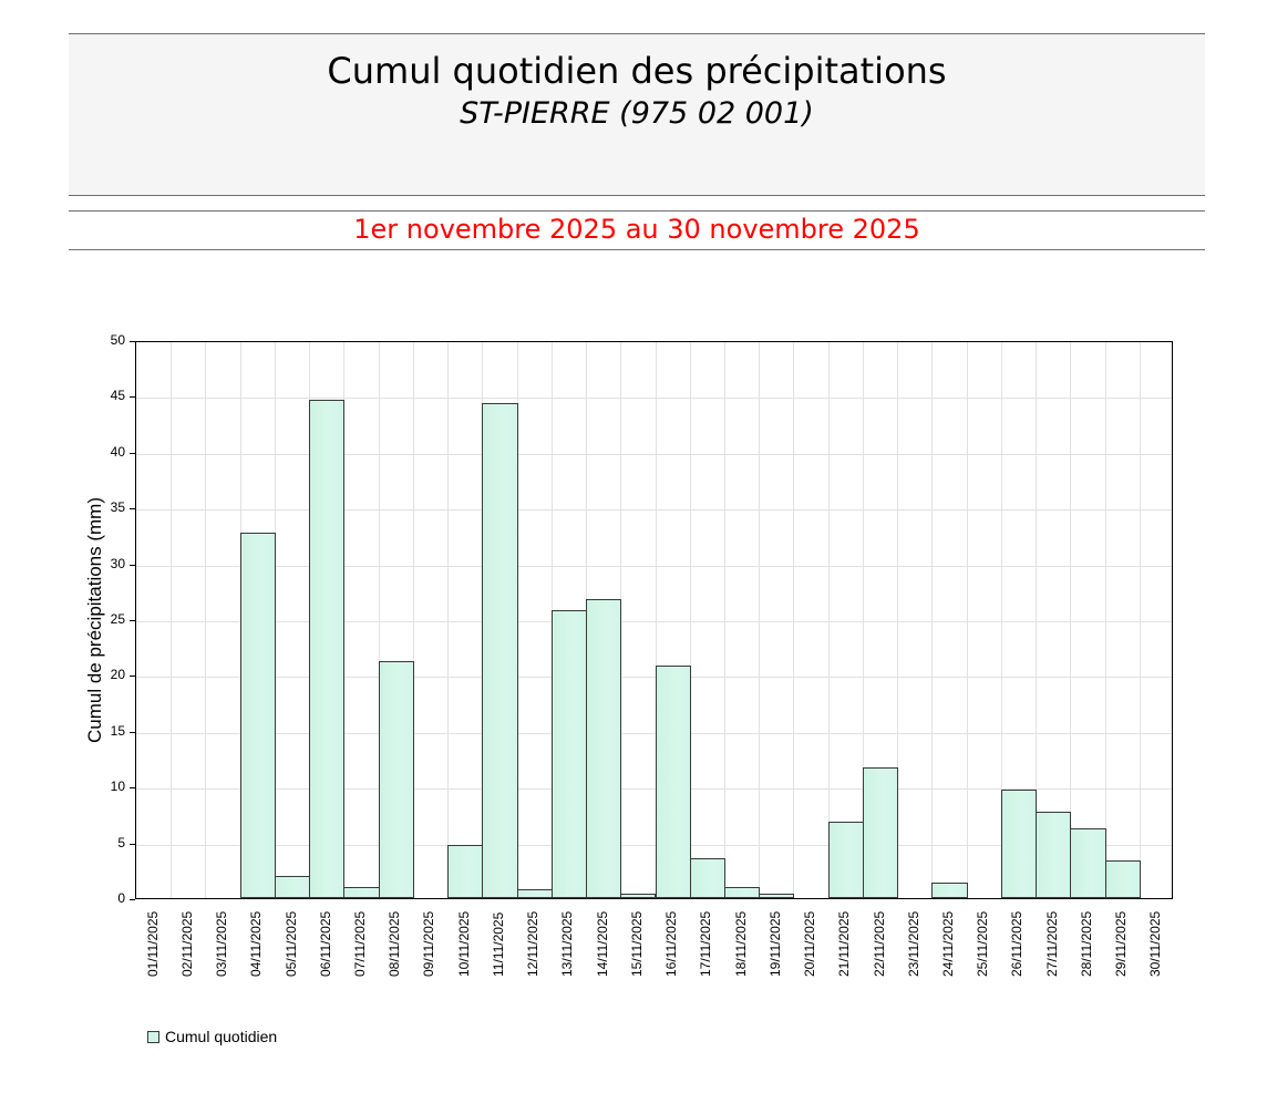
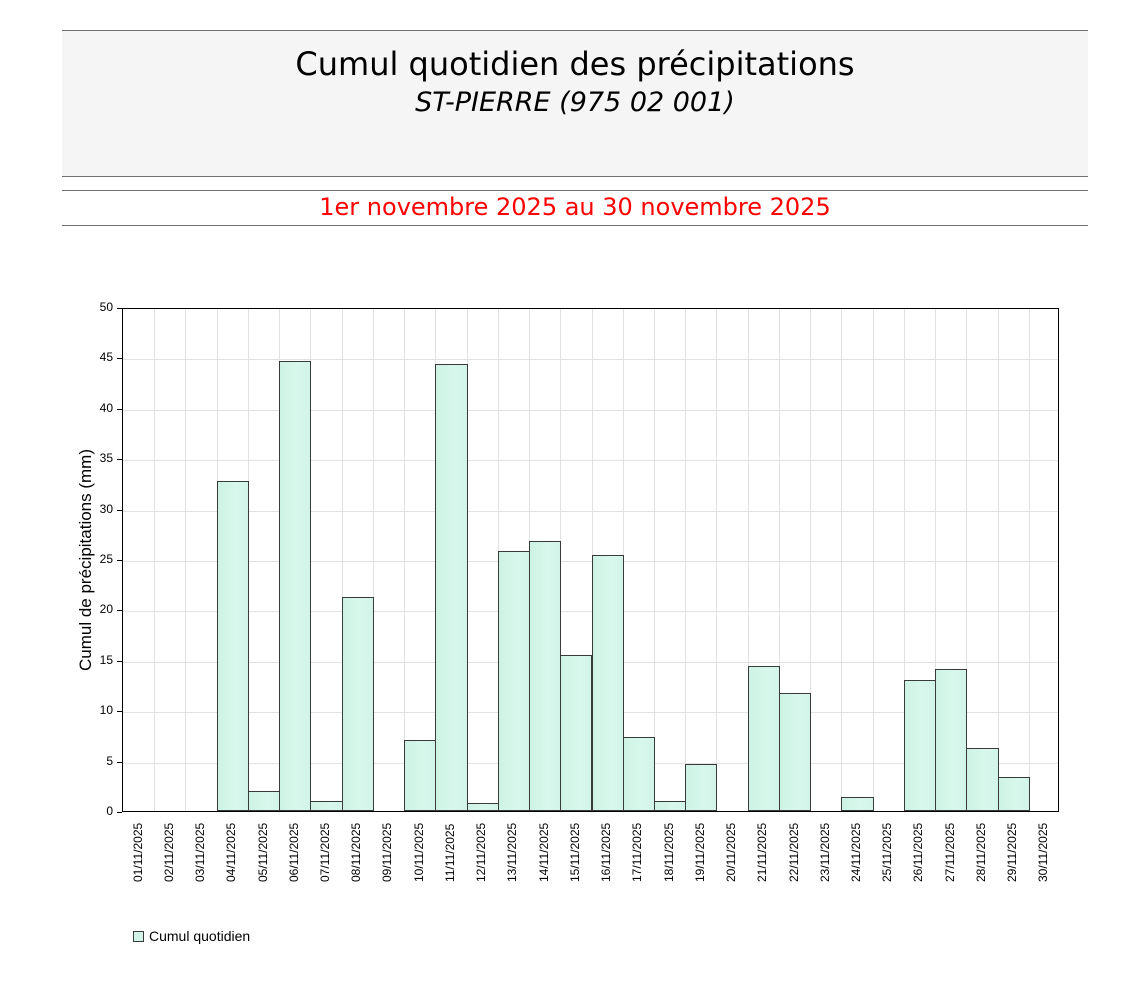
10/11/2025: 4.8 -> 7.0
15/11/2025: 0.4 -> 15.5
16/11/2025: 20.8 -> 25.4
17/11/2025: 3.6 -> 7.3
19/11/2025: 0.4 -> 4.7
21/11/2025: 6.8 -> 14.4
26/11/2025: 9.7 -> 13.0
27/11/2025: 7.7 -> 14.1
